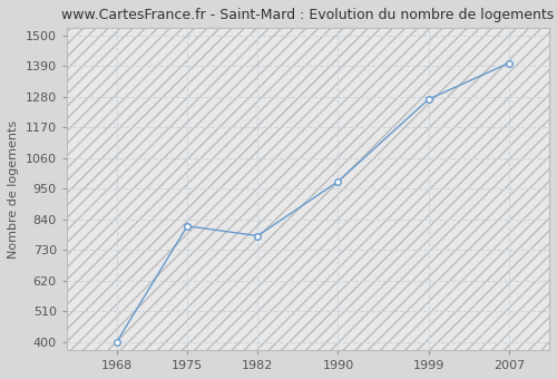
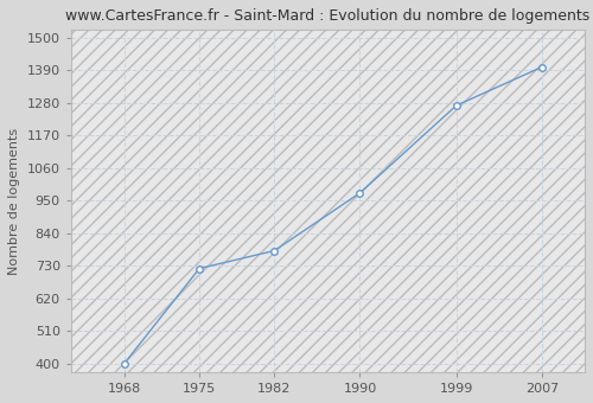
1975: 815 -> 720
